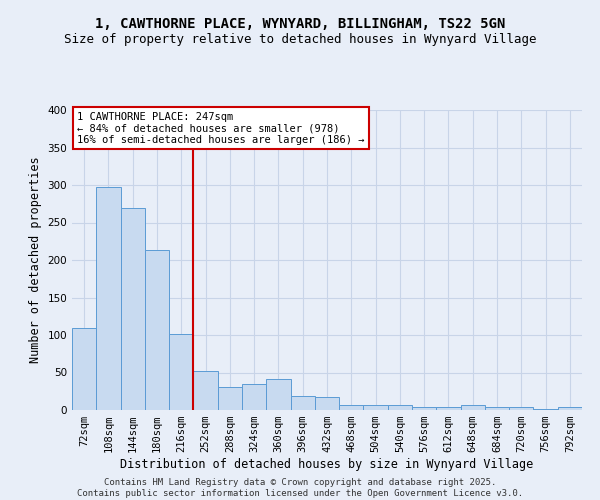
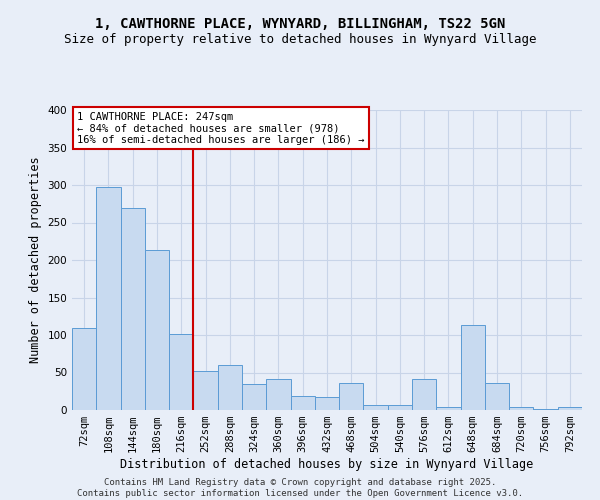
288sqm: 31 -> 60
468sqm: 7 -> 36
576sqm: 4 -> 42
648sqm: 7 -> 114
684sqm: 4 -> 36
